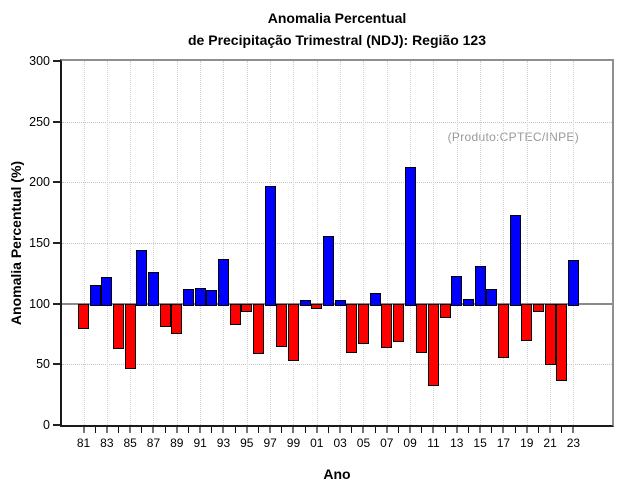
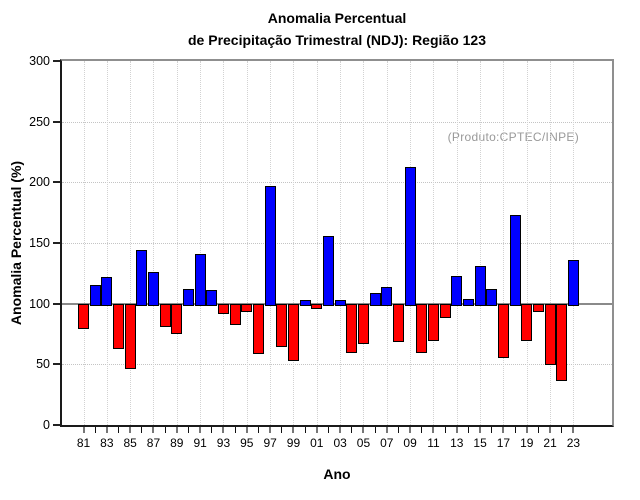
91: 113 -> 141
93: 137 -> 93
07: 65 -> 114
11: 34 -> 71
